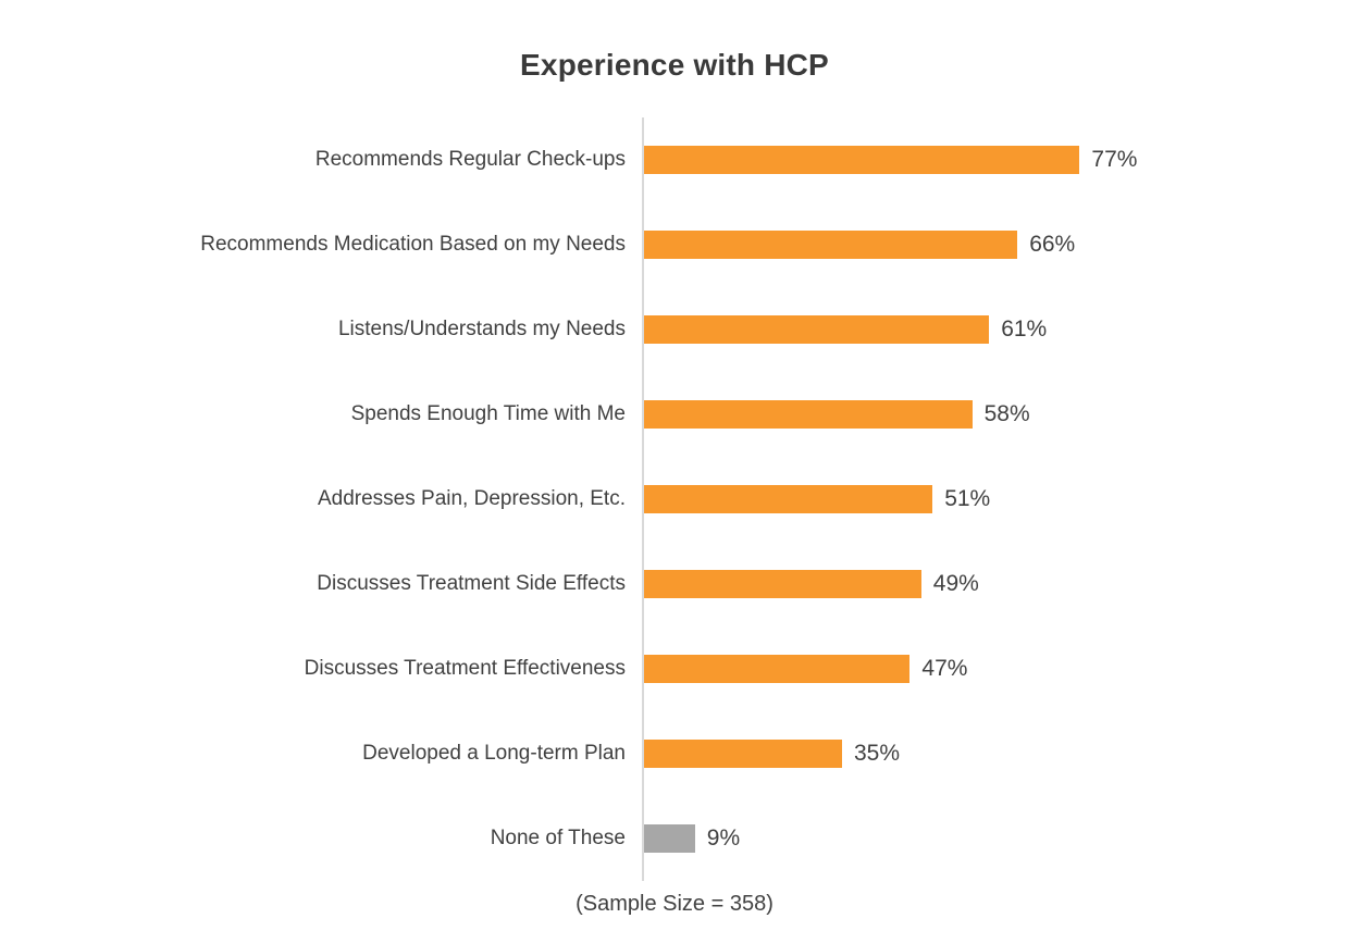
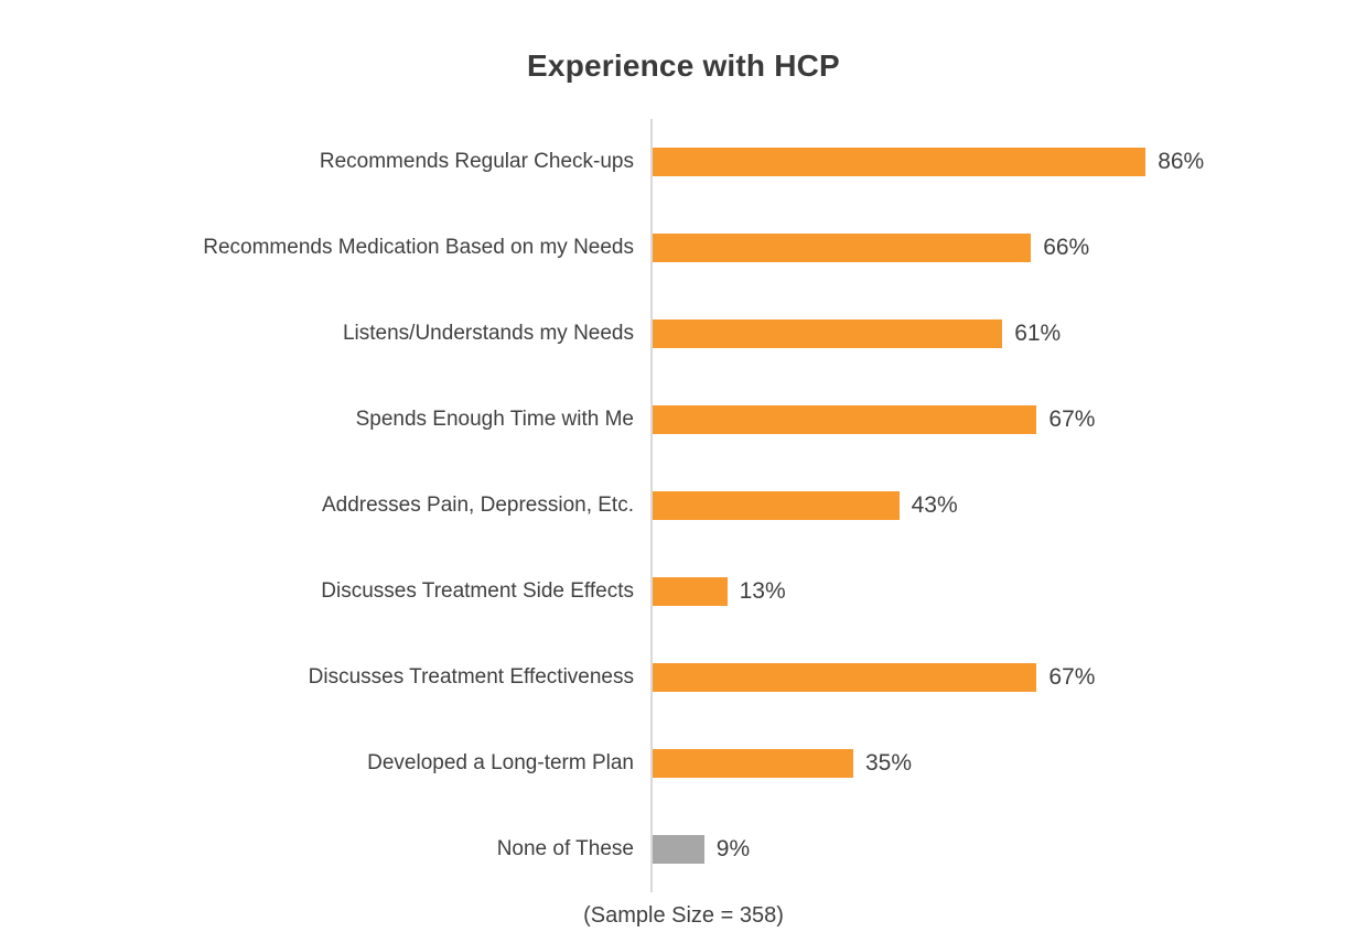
Recommends Regular Check-ups: 77% -> 86%
Spends Enough Time with Me: 58% -> 67%
Addresses Pain, Depression, Etc.: 51% -> 43%
Discusses Treatment Side Effects: 49% -> 13%
Discusses Treatment Effectiveness: 47% -> 67%
